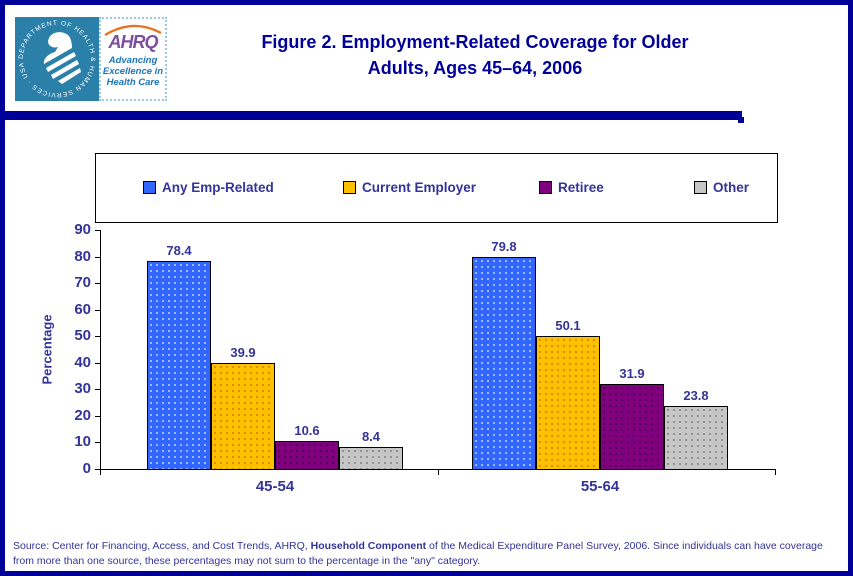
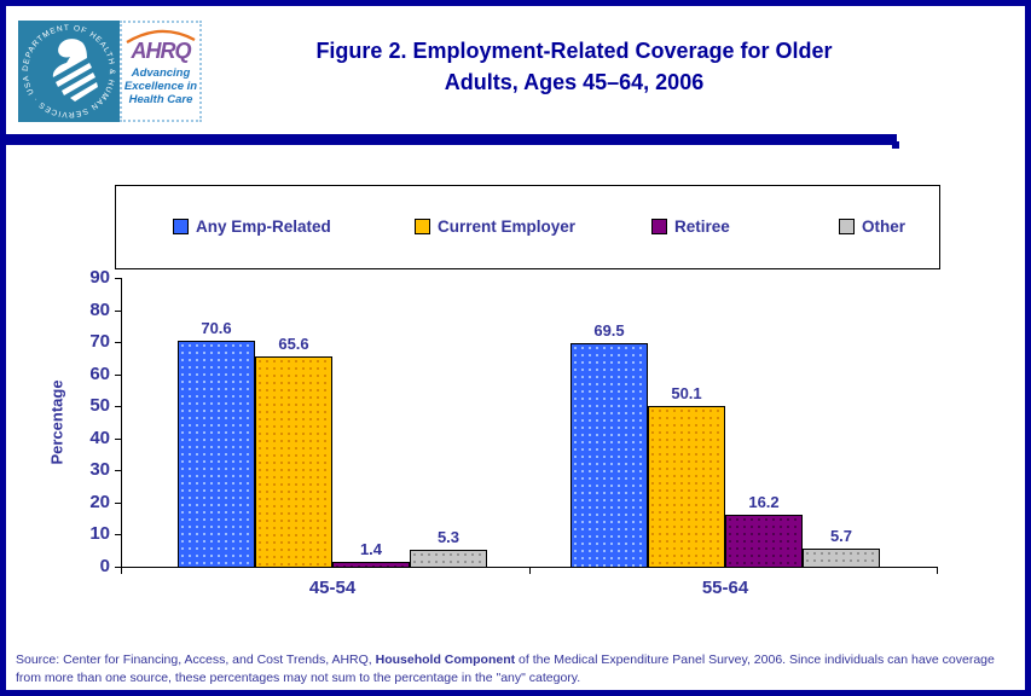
Any Emp-Related/45-54: 78.4 -> 70.6
Current Employer/45-54: 39.9 -> 65.6
Retiree/45-54: 10.6 -> 1.4
Other/45-54: 8.4 -> 5.3
Any Emp-Related/55-64: 79.8 -> 69.5
Retiree/55-64: 31.9 -> 16.2
Other/55-64: 23.8 -> 5.7
